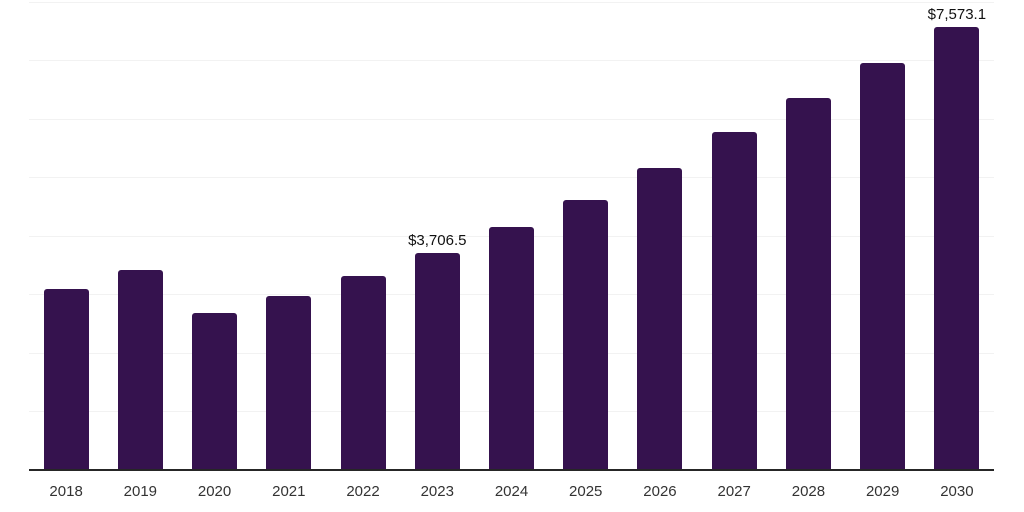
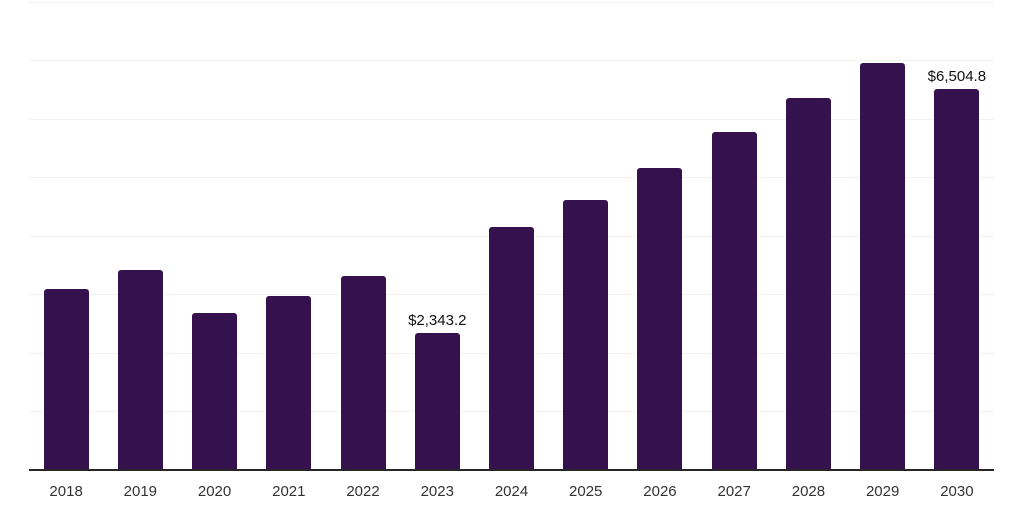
2023: $3,706.5 -> $2,343.2
2030: $7,573.1 -> $6,504.8
